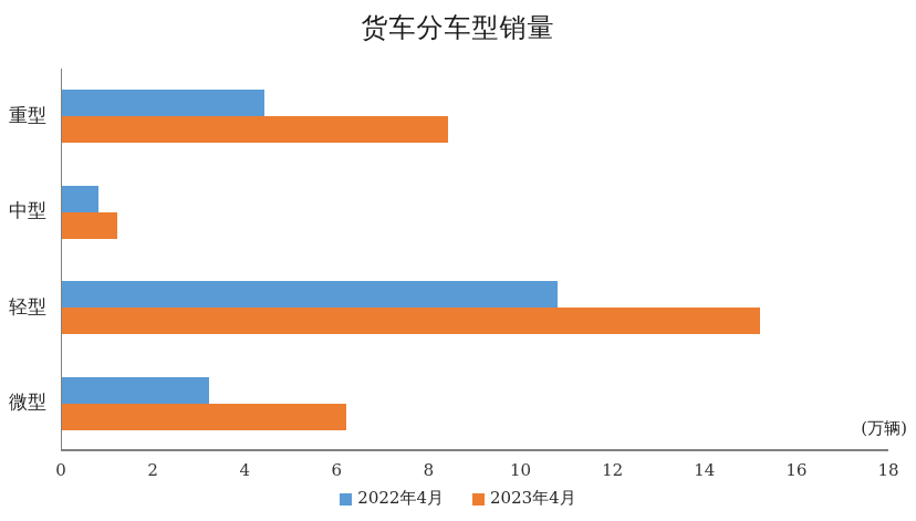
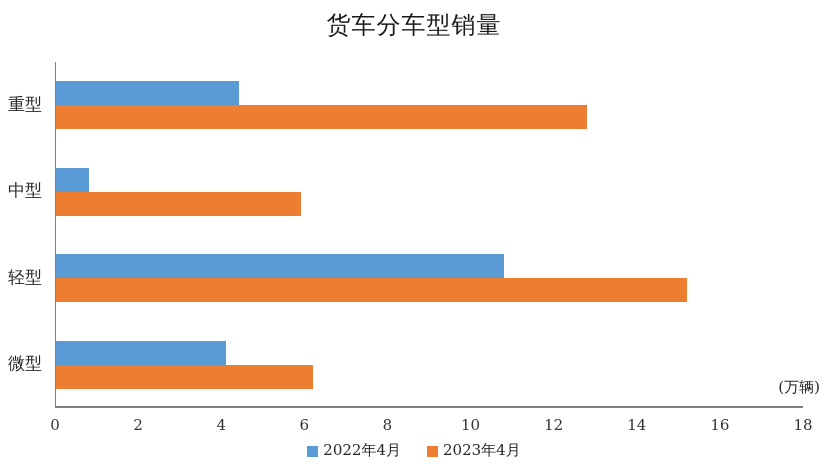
2023年4月/重型: 8.4 -> 12.8
2023年4月/中型: 1.2 -> 5.9
2022年4月/微型: 3.2 -> 4.1
